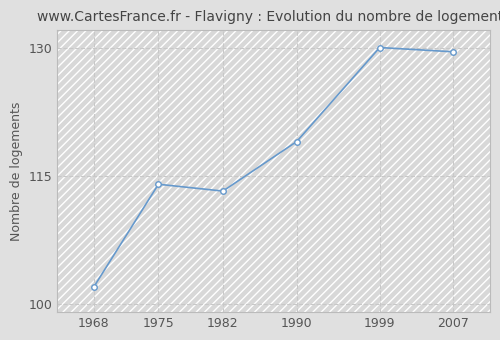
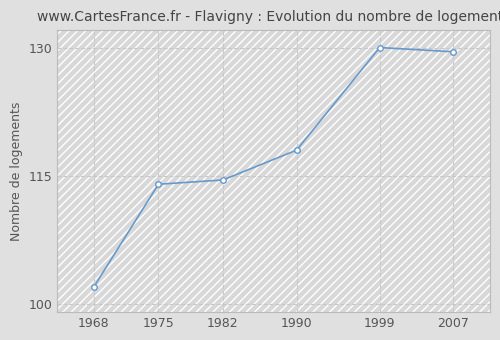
1982: 113.2 -> 114.5
1990: 119.0 -> 118.0
